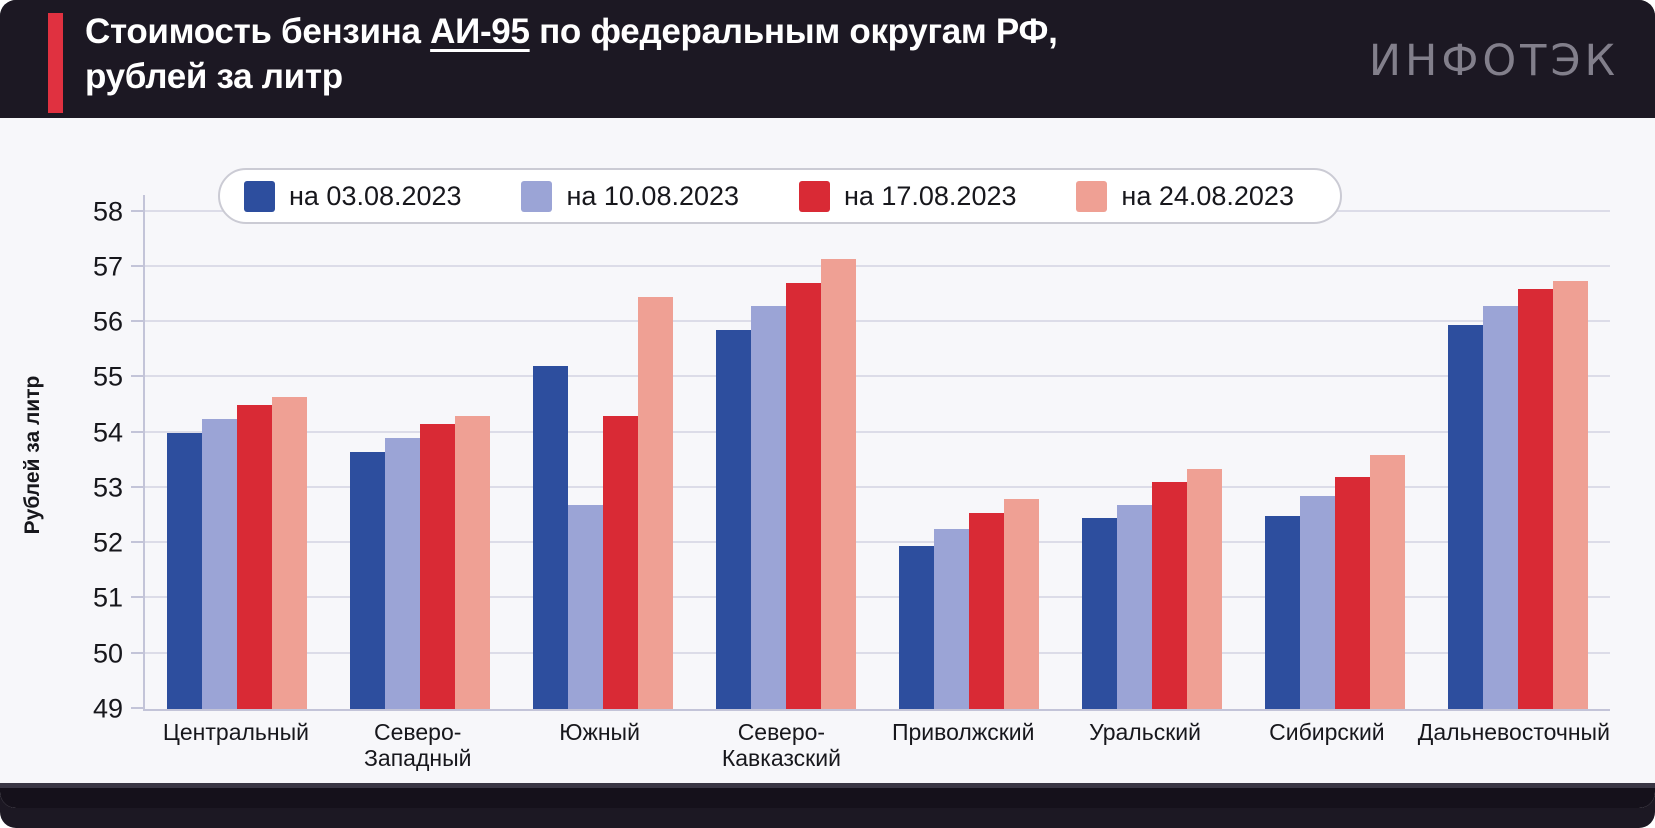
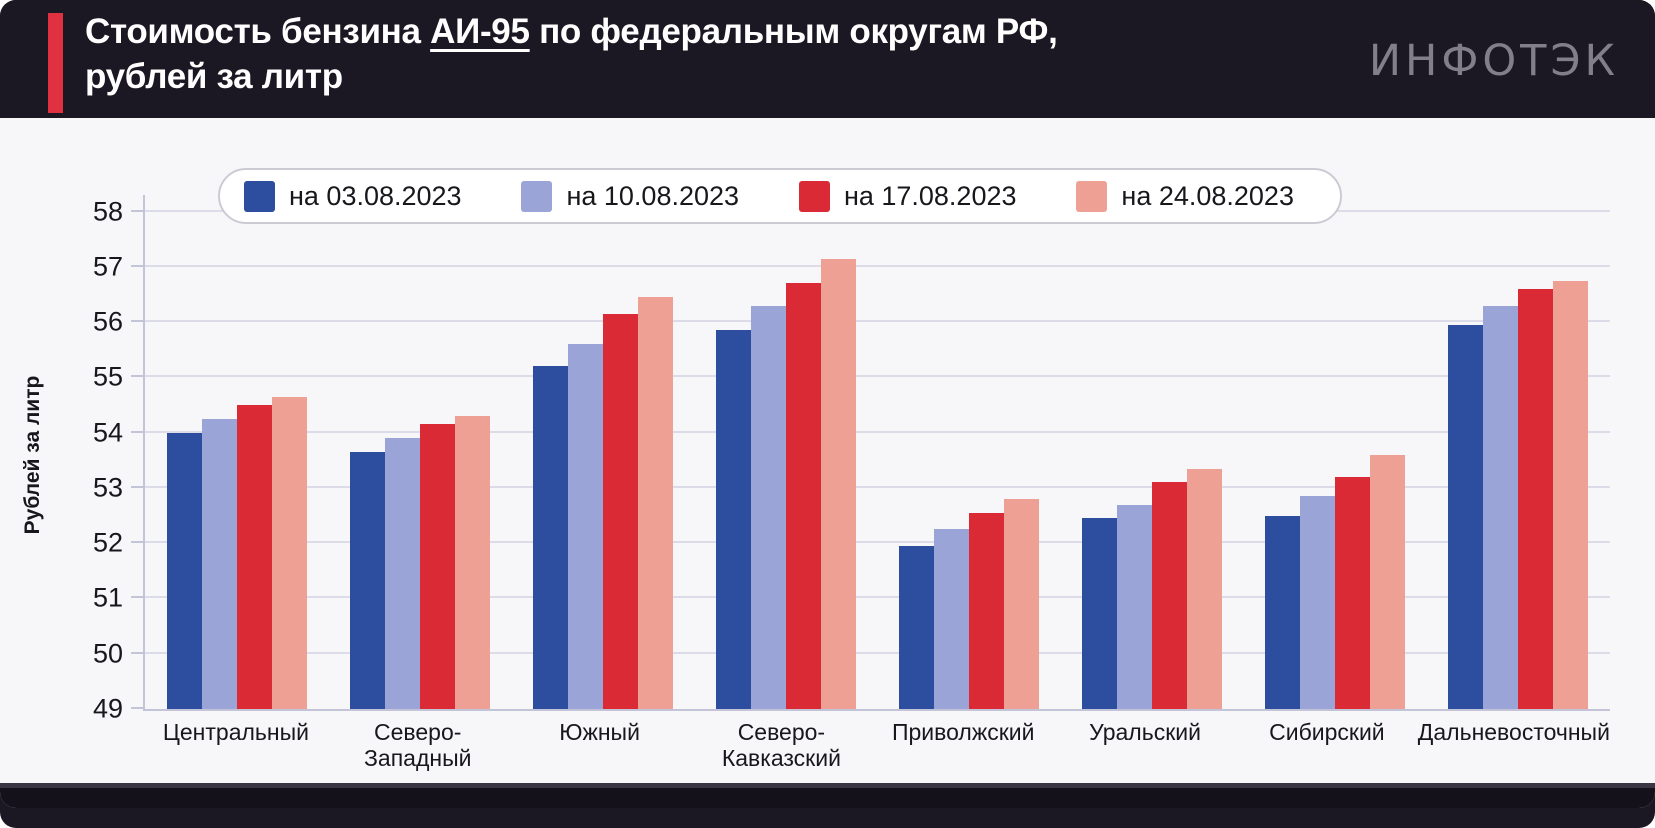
на 10.08.2023/Южный: 52.7 -> 55.6
на 17.08.2023/Южный: 54.3 -> 56.1
